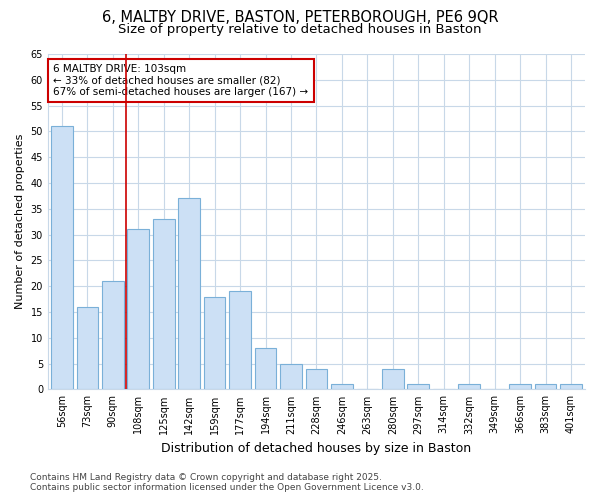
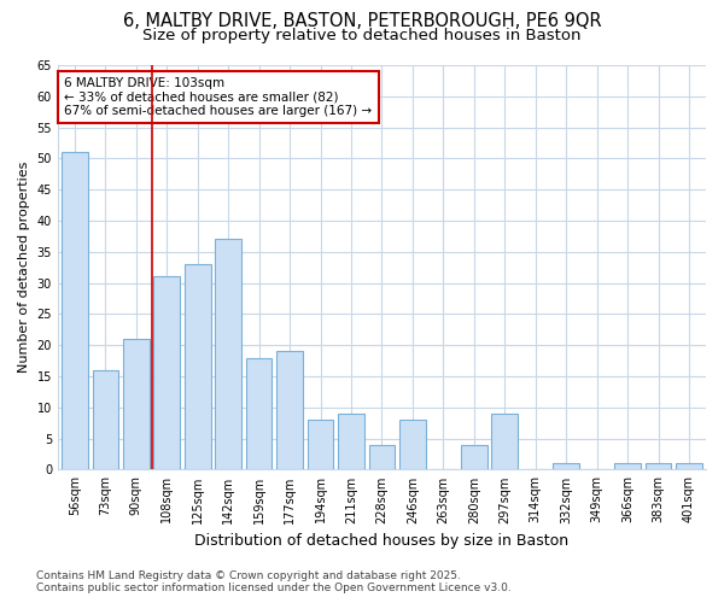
211sqm: 5 -> 9
246sqm: 1 -> 8
297sqm: 1 -> 9
